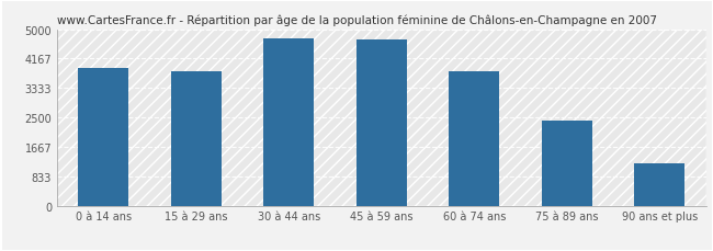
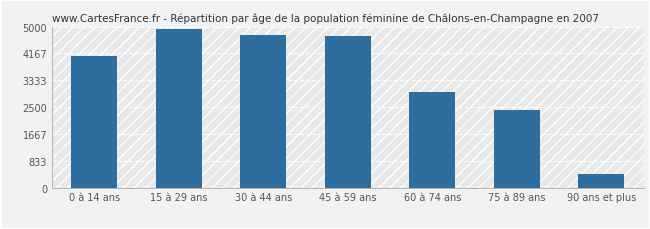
0 à 14 ans: 3900 -> 4100
15 à 29 ans: 3800 -> 4930
60 à 74 ans: 3800 -> 2980
90 ans et plus: 1200 -> 430
